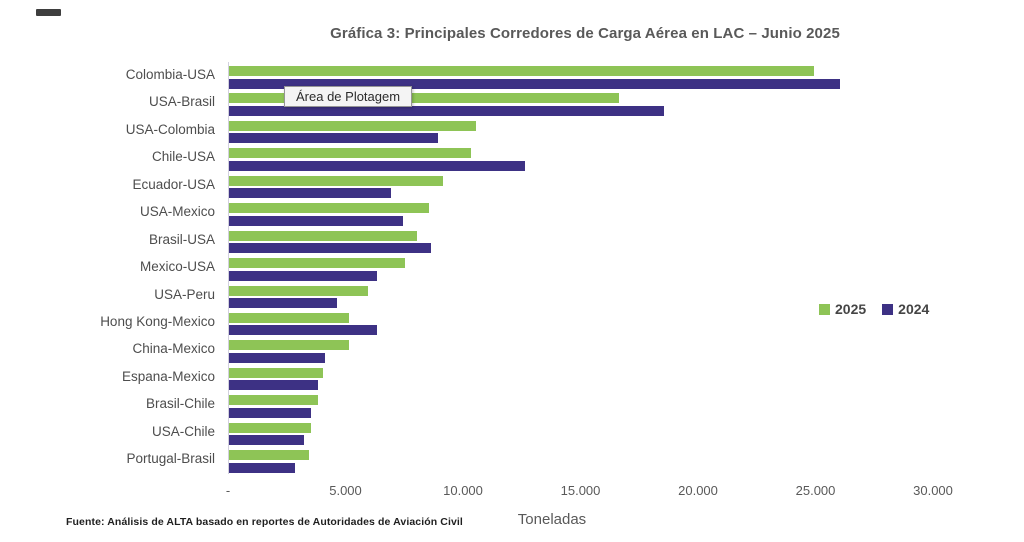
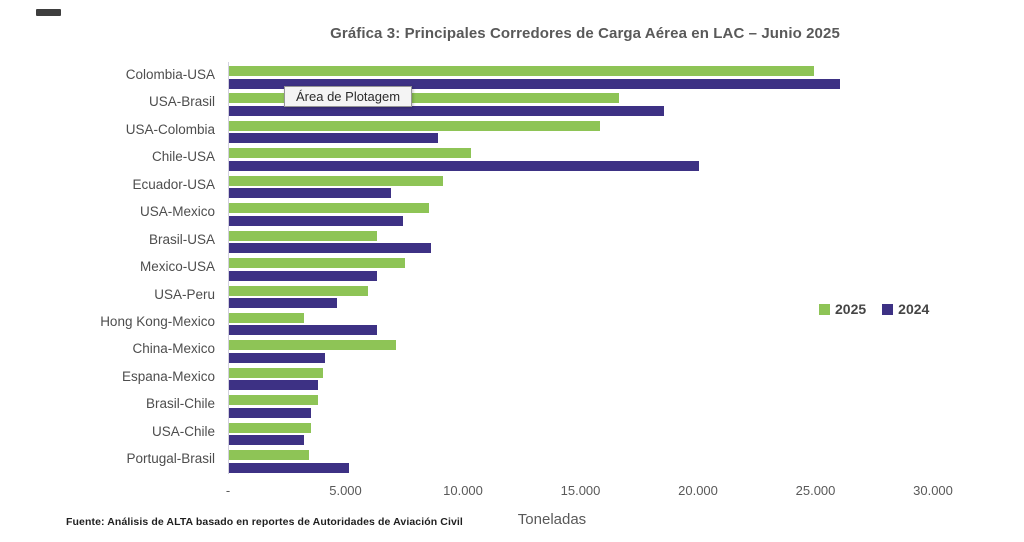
2025/USA-Colombia: 10500 -> 15800
2024/Chile-USA: 12600 -> 20000
2025/Brasil-USA: 8000 -> 6300
2025/Hong Kong-Mexico: 5100 -> 3200
2025/China-Mexico: 5100 -> 7100
2024/Portugal-Brasil: 2800 -> 5100
